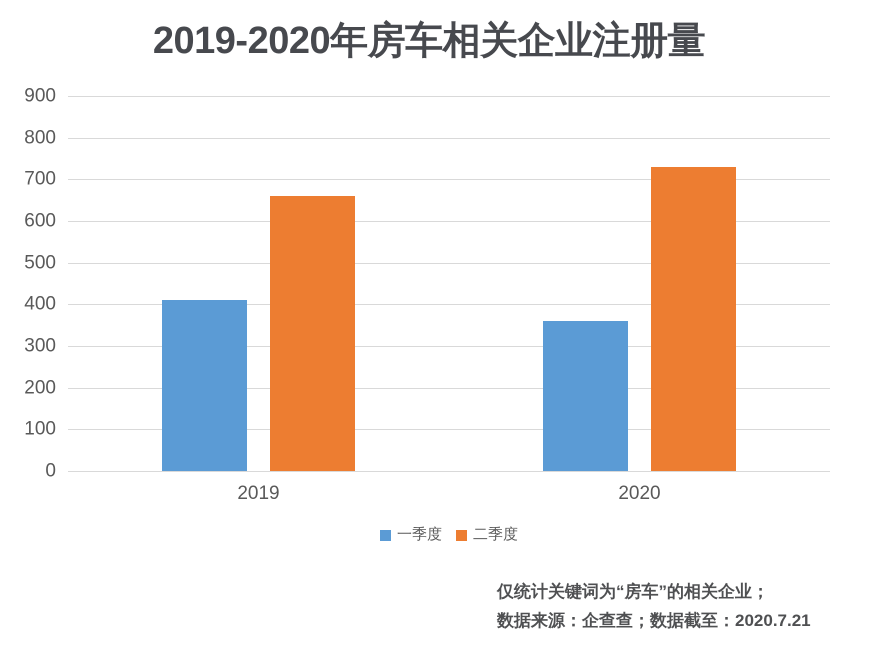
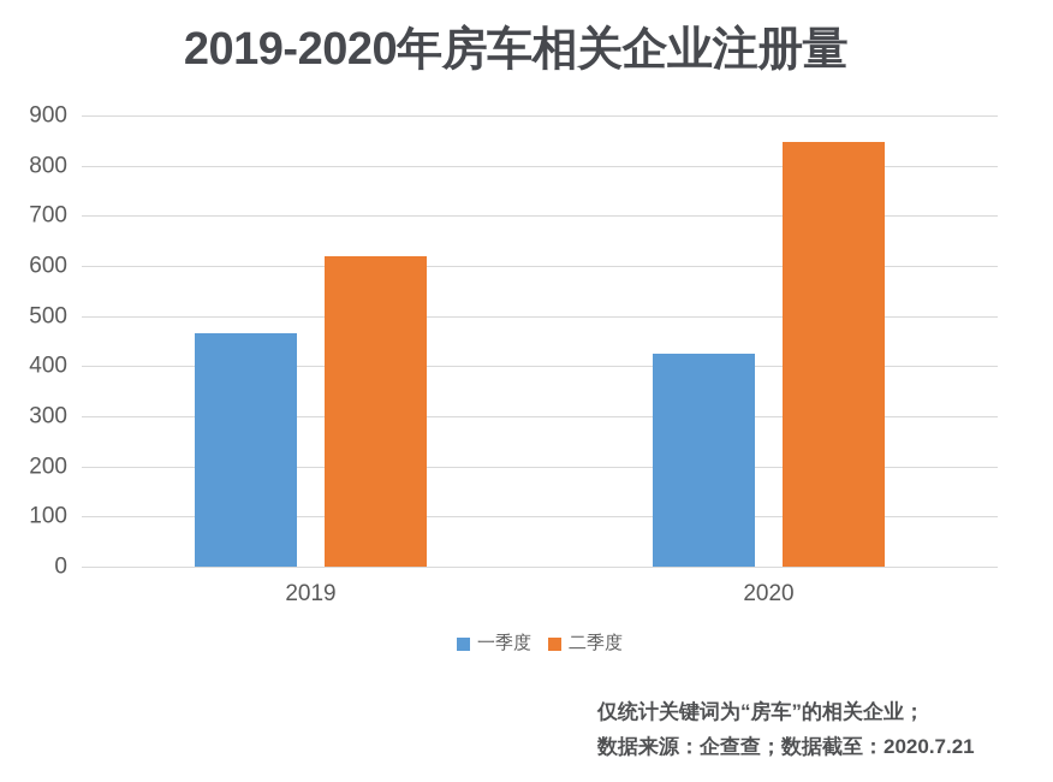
一季度/2019: 410 -> 460
二季度/2019: 660 -> 620
一季度/2020: 360 -> 420
二季度/2020: 730 -> 850
